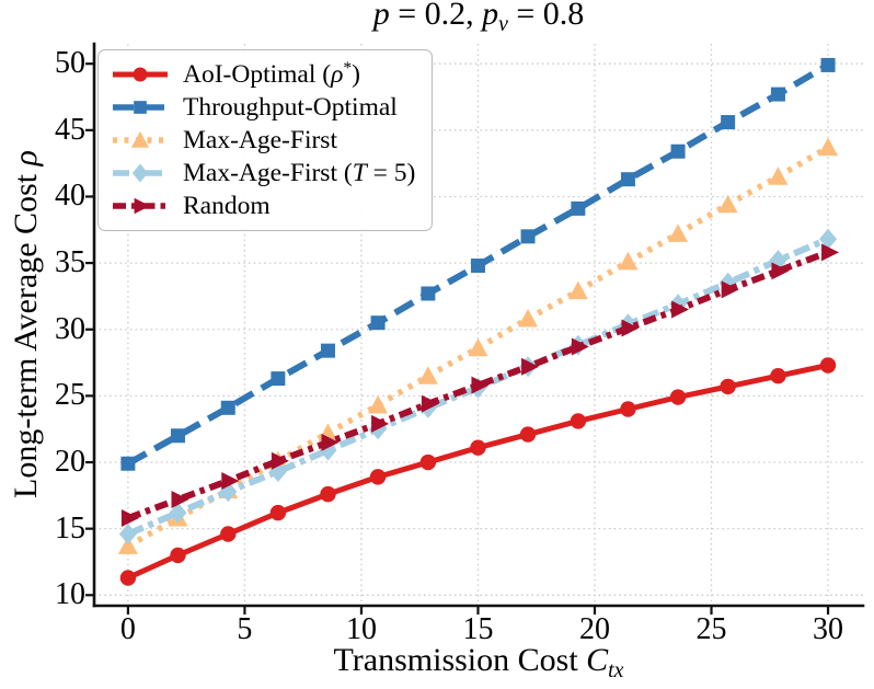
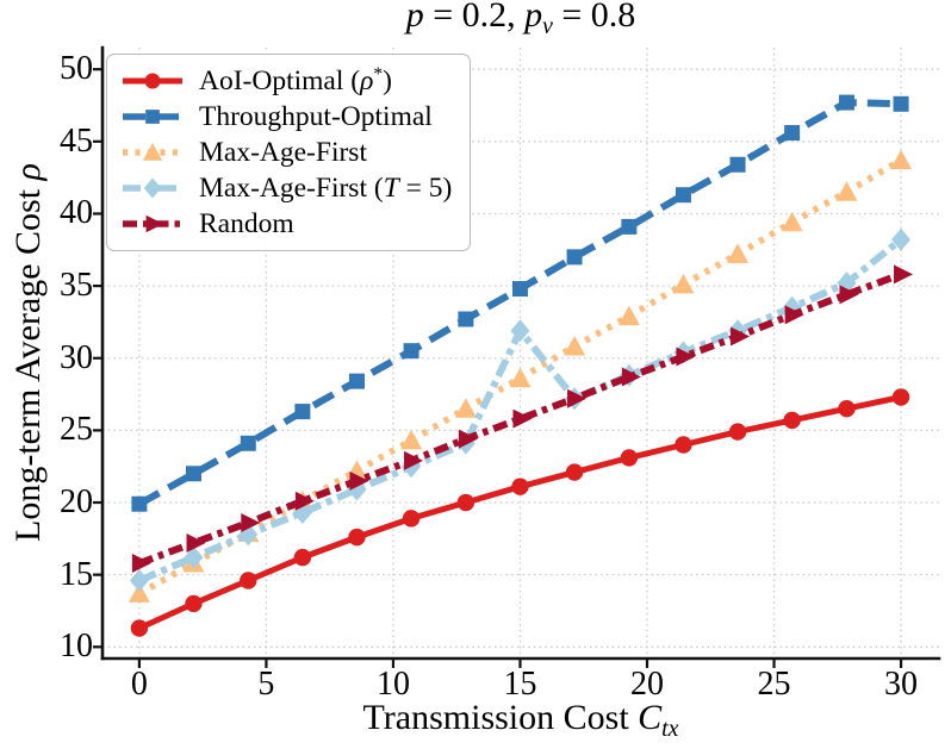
Max-Age-First (T=5)/15: 25.6 -> 31.9
Throughput-Optimal/30: 49.9 -> 47.6
Max-Age-First (T=5)/30: 36.8 -> 38.2
